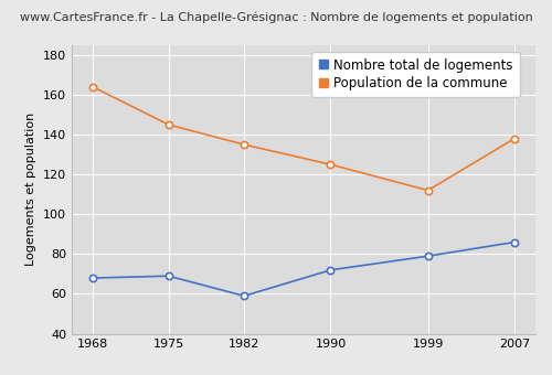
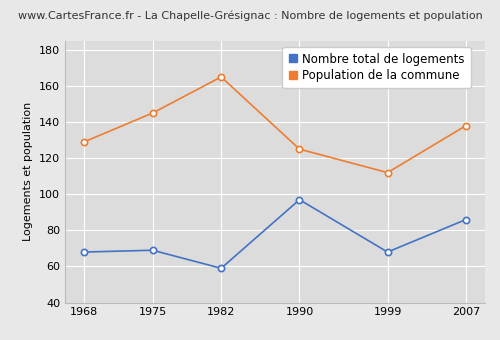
Population de la commune/1968: 164 -> 129
Population de la commune/1982: 135 -> 165
Nombre total de logements/1990: 72 -> 97
Nombre total de logements/1999: 79 -> 68
